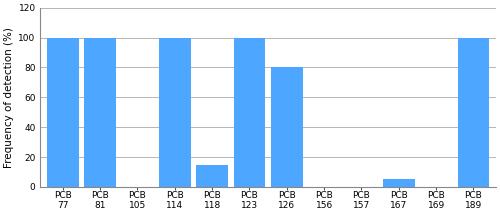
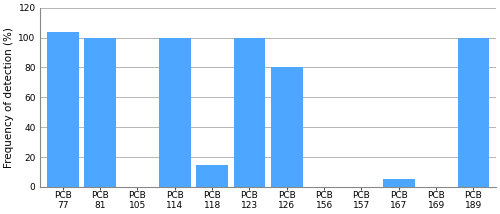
PCB 77: 100 -> 104
